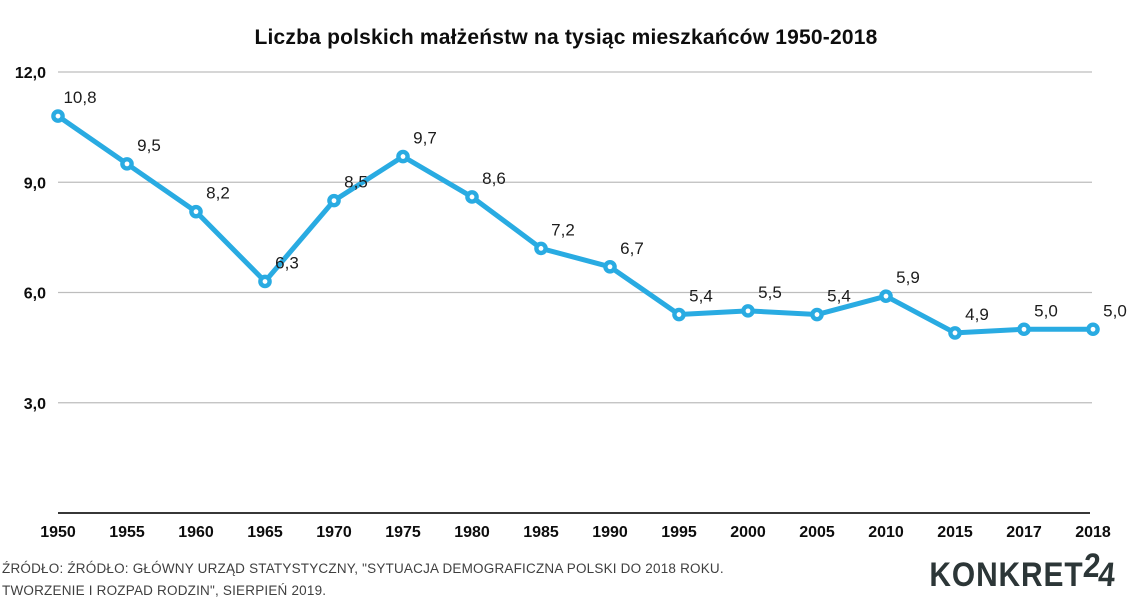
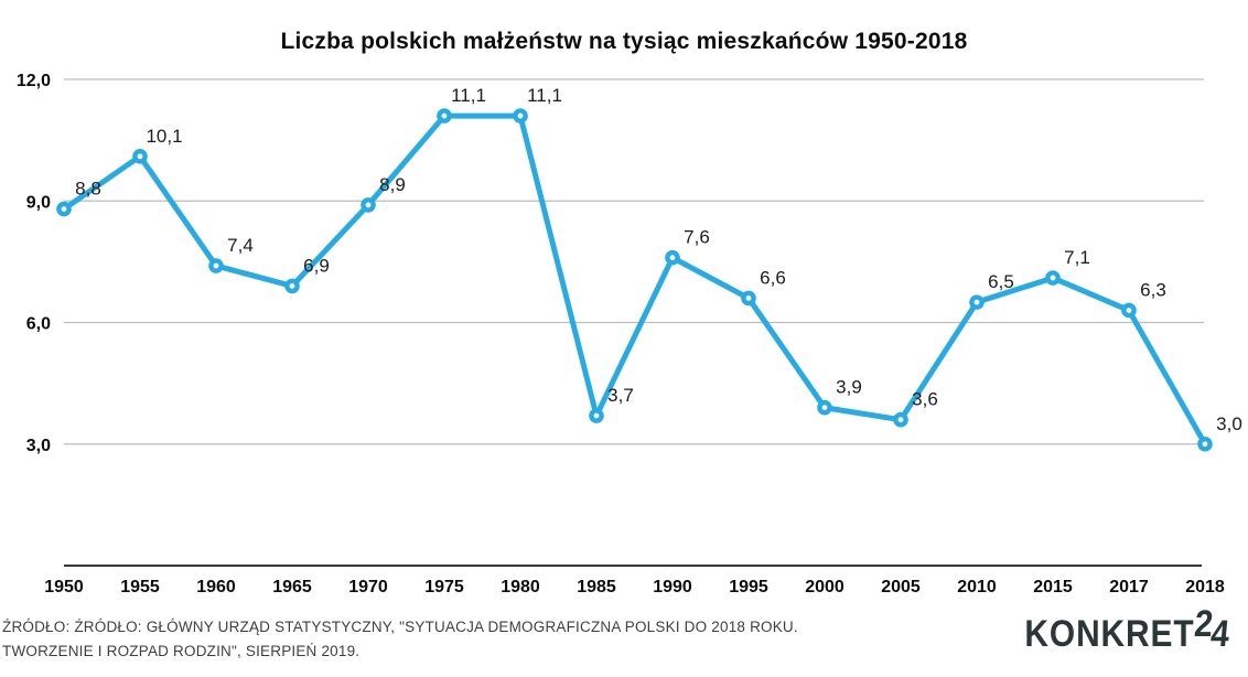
1950: 10,8 -> 8,8
1955: 9,5 -> 10,1
1960: 8,2 -> 7,4
1965: 6,3 -> 6,9
1970: 8,5 -> 8,9
1975: 9,7 -> 11,1
1980: 8,6 -> 11,1
1985: 7,2 -> 3,7
1990: 6,7 -> 7,6
1995: 5,4 -> 6,6
2000: 5,5 -> 3,9
2005: 5,4 -> 3,6
2010: 5,9 -> 6,5
2015: 4,9 -> 7,1
2017: 5,0 -> 6,3
2018: 5,0 -> 3,0
